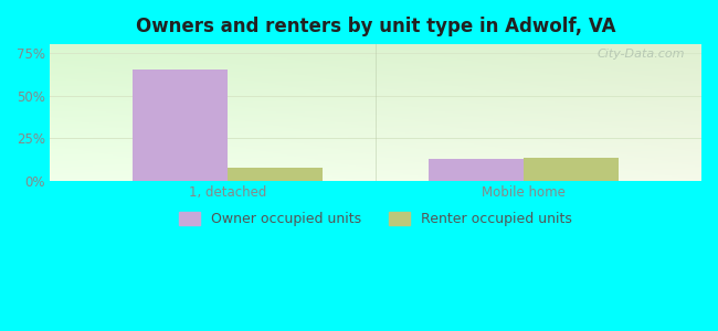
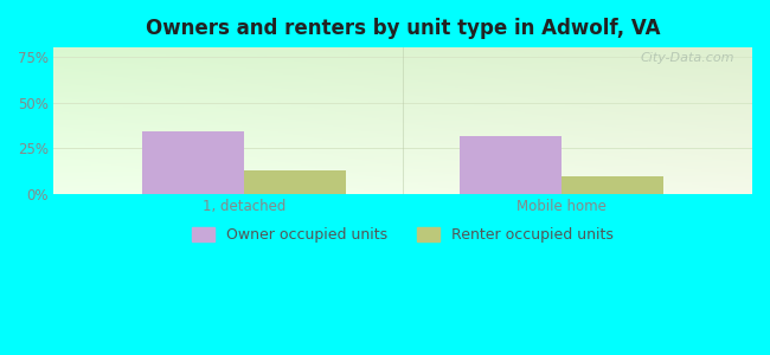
Owner occupied units/1, detached: 65% -> 34%
Renter occupied units/1, detached: 8% -> 13%
Owner occupied units/Mobile home: 13% -> 32%
Renter occupied units/Mobile home: 14% -> 10%
